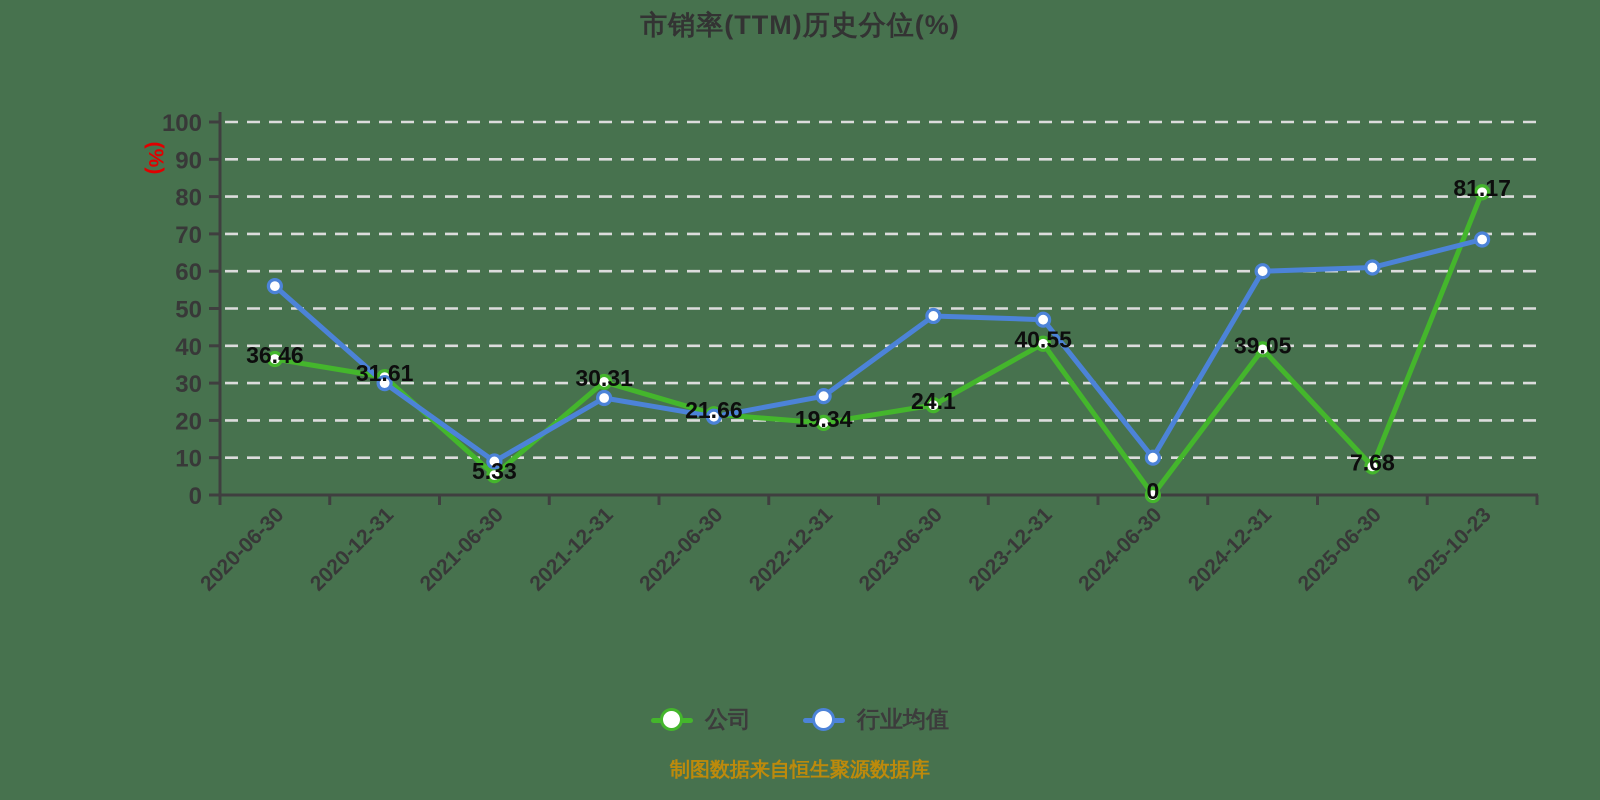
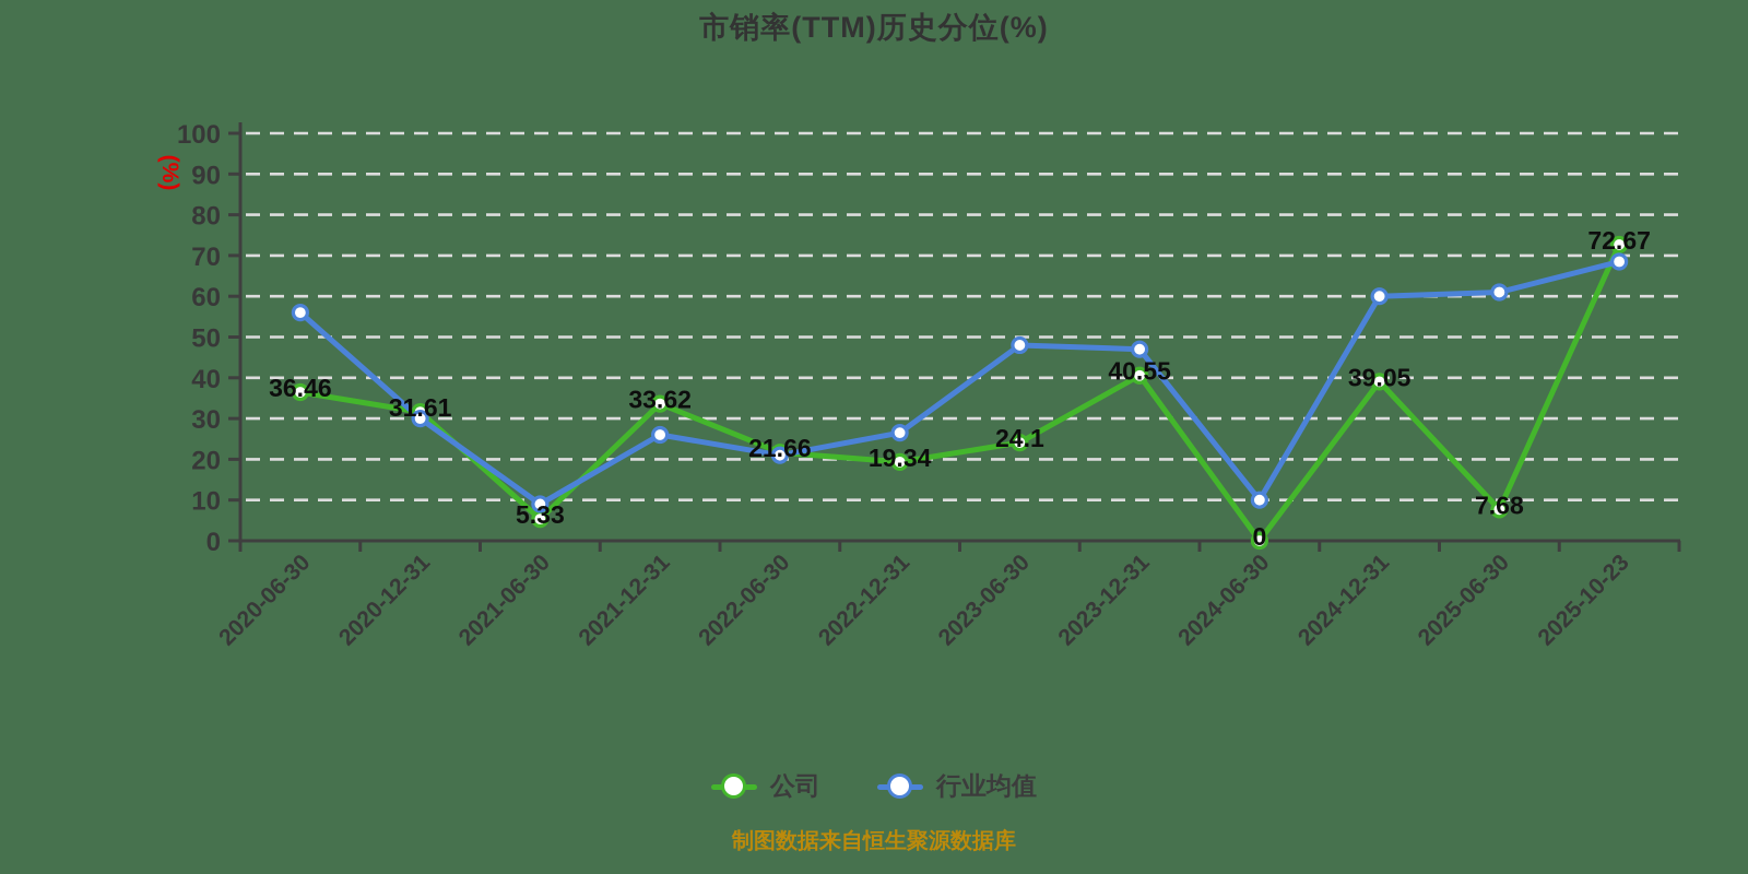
公司/2021-12-31: 30.31 -> 33.62
公司/2025-10-23: 81.17 -> 72.67
